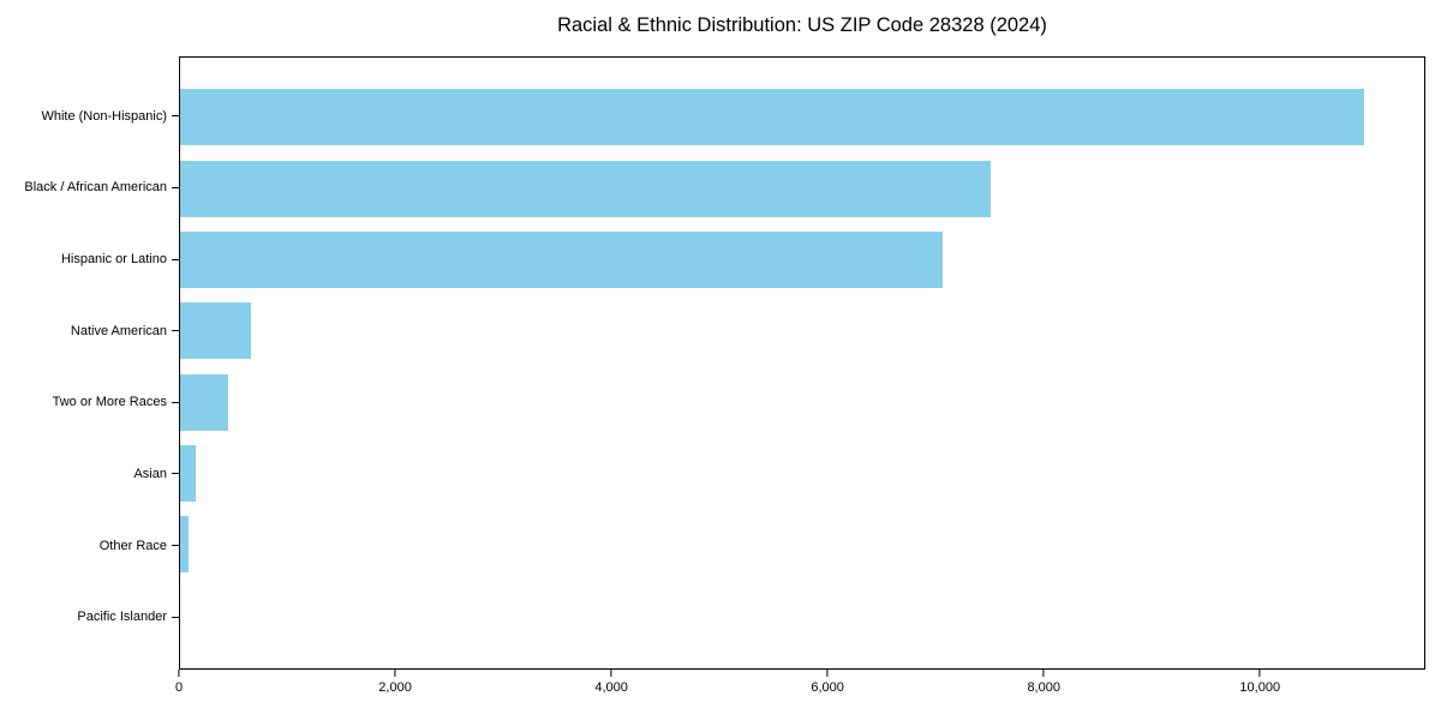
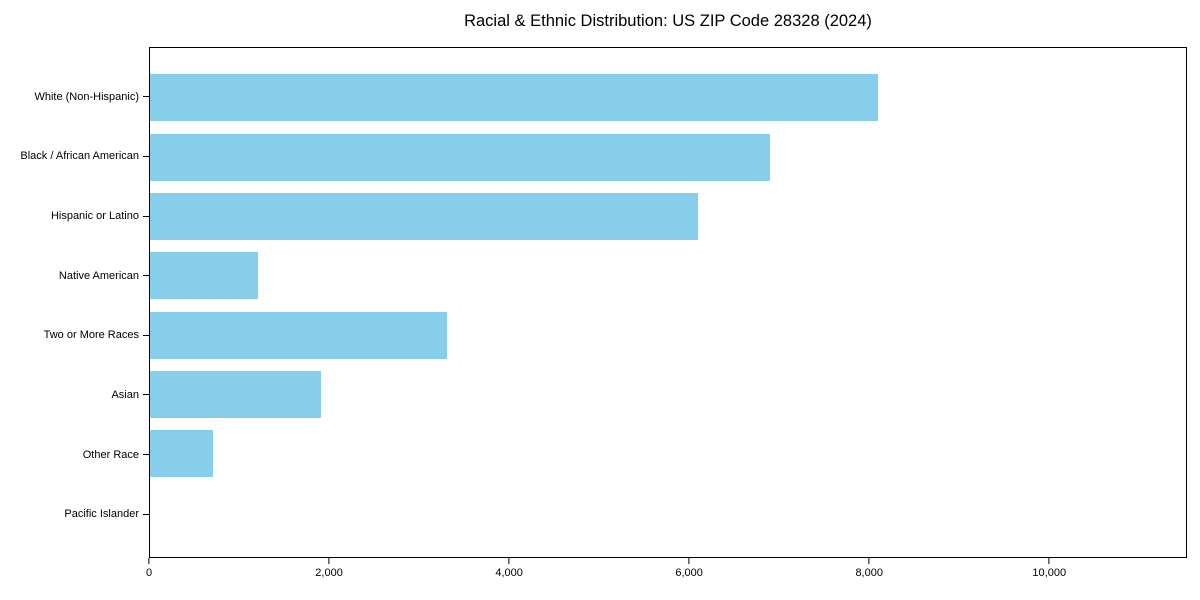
White (Non-Hispanic): 11000 -> 8100
Black / African American: 7500 -> 6900
Hispanic or Latino: 7100 -> 6100
Native American: 700 -> 1200
Two or More Races: 400 -> 3300
Asian: 200 -> 1900
Other Race: 100 -> 700
